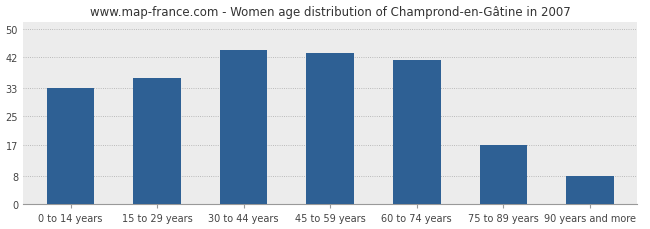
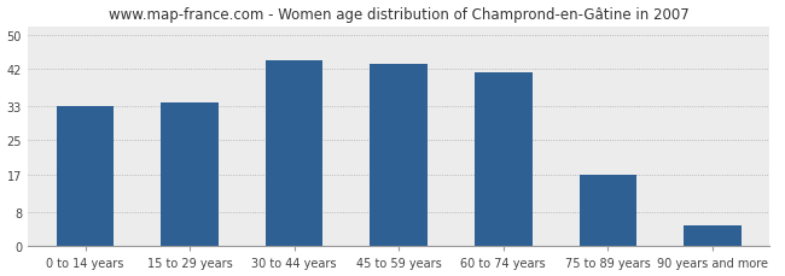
15 to 29 years: 36 -> 34
90 years and more: 8 -> 5
